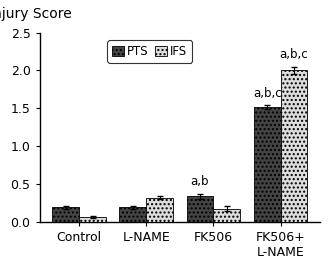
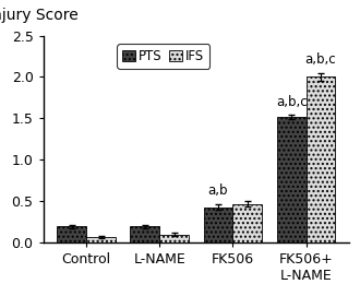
IFS/L-NAME: 0.32 -> 0.10
PTS/FK506: 0.34 -> 0.43
IFS/FK506: 0.18 -> 0.47
